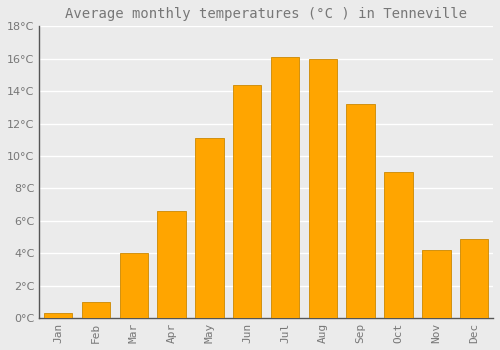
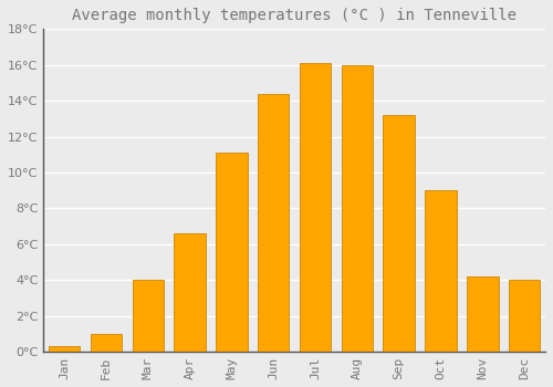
Dec: 4.9°C -> 4.0°C
